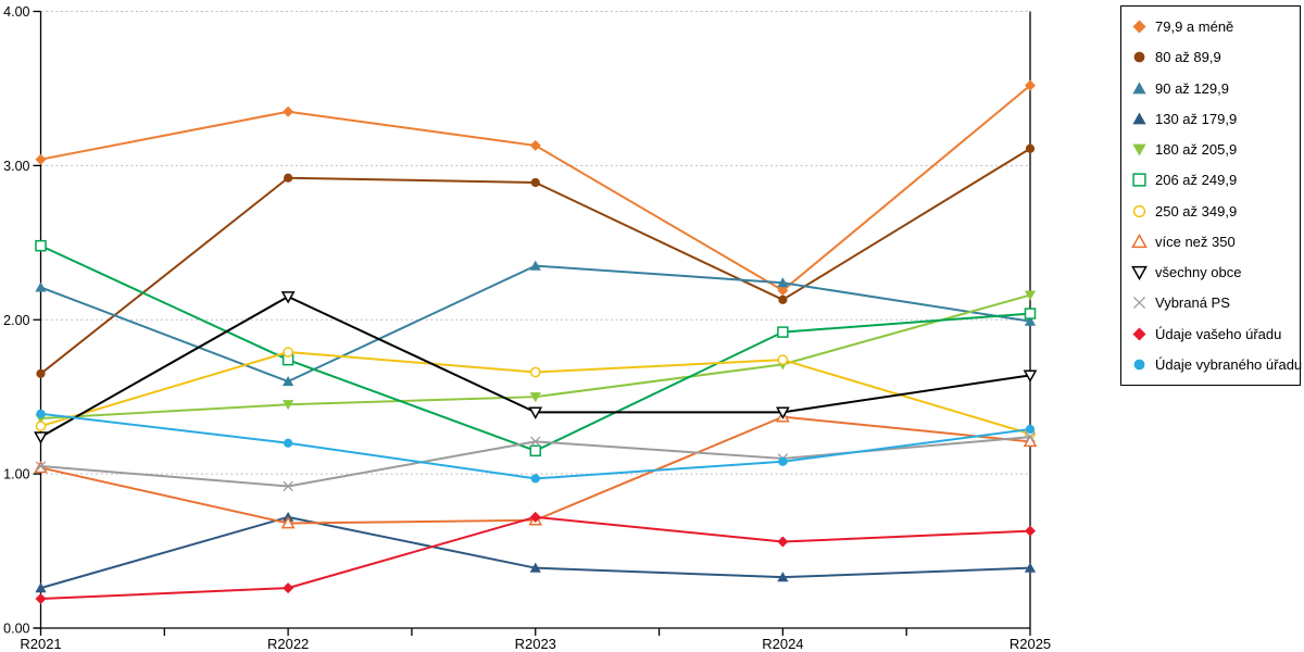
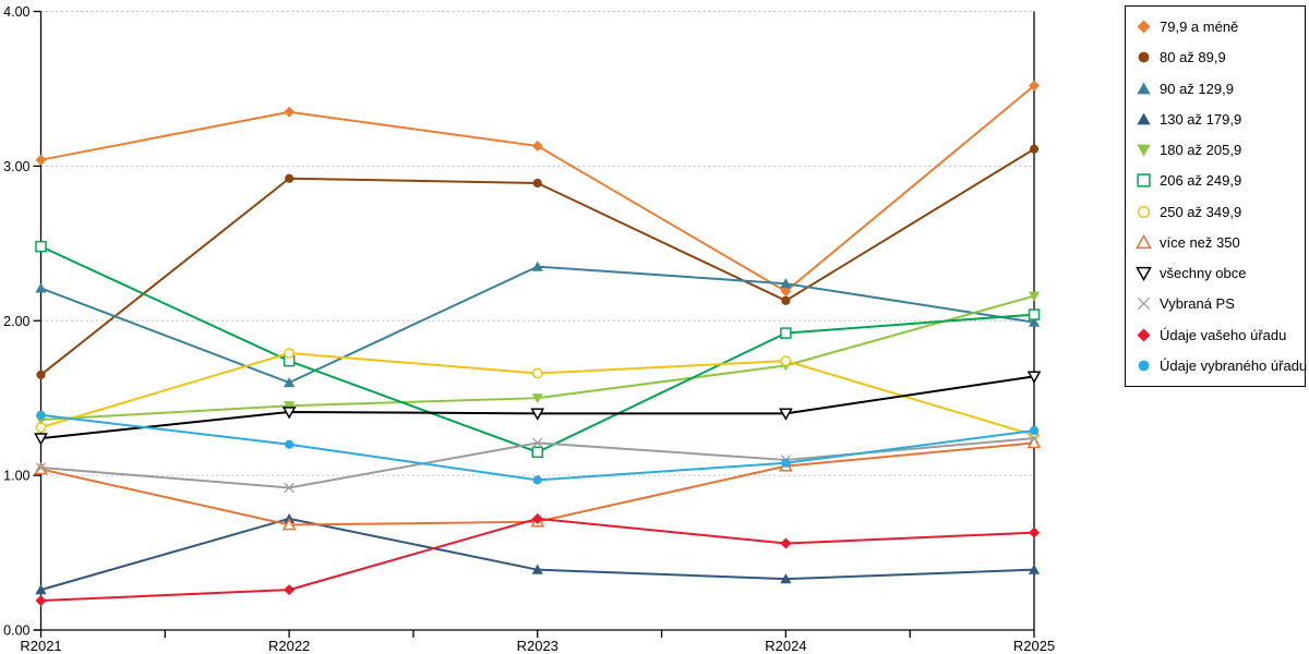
všechny obce/R2022: 2.15 -> 1.41
více než 350/R2024: 1.37 -> 1.06
